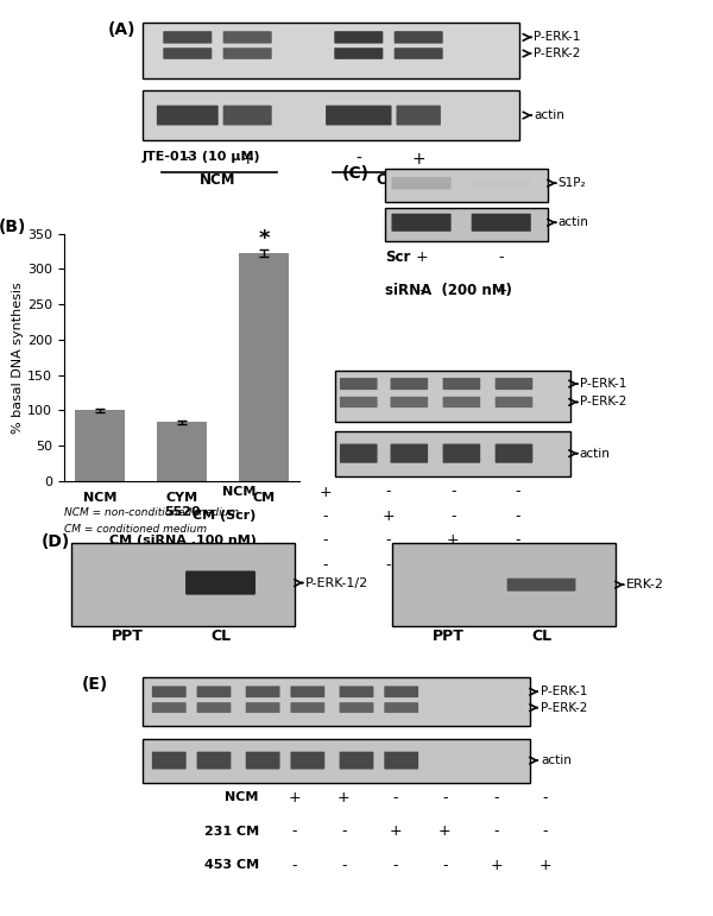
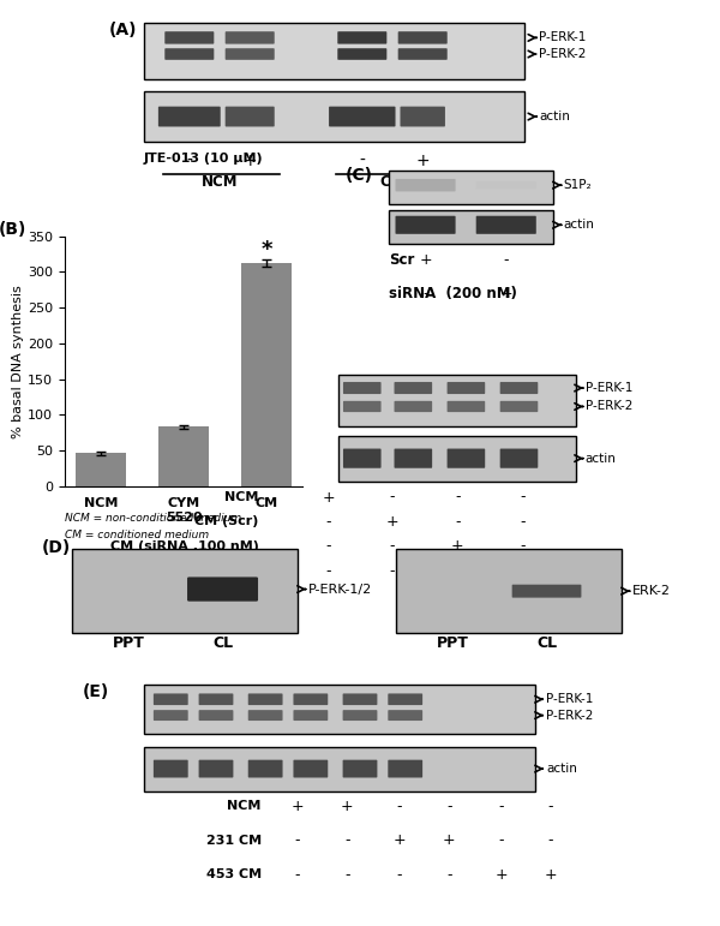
NCM: 100 -> 46
CM: 323 -> 312
